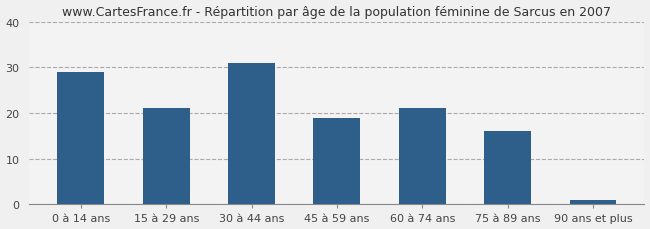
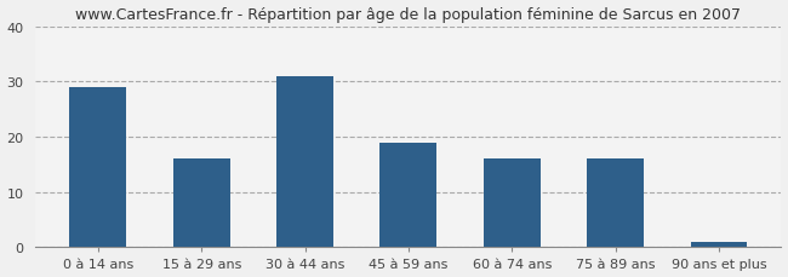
15 à 29 ans: 21 -> 16
60 à 74 ans: 21 -> 16
